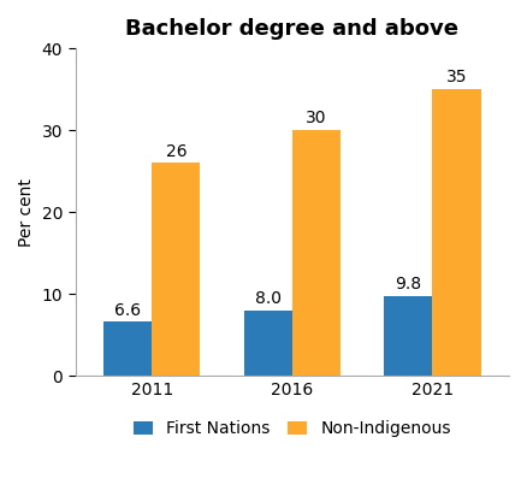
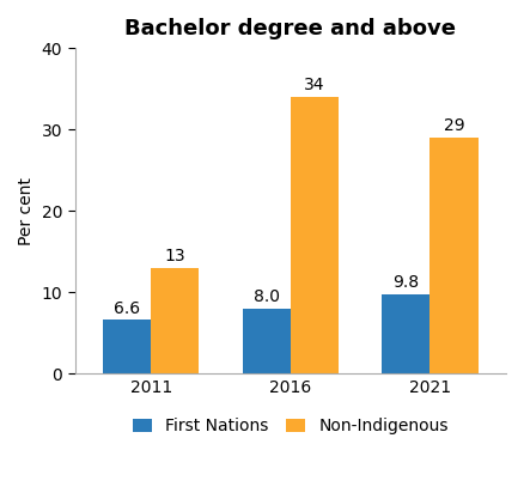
Non-Indigenous/2011: 26 -> 13
Non-Indigenous/2016: 30 -> 34
Non-Indigenous/2021: 35 -> 29
